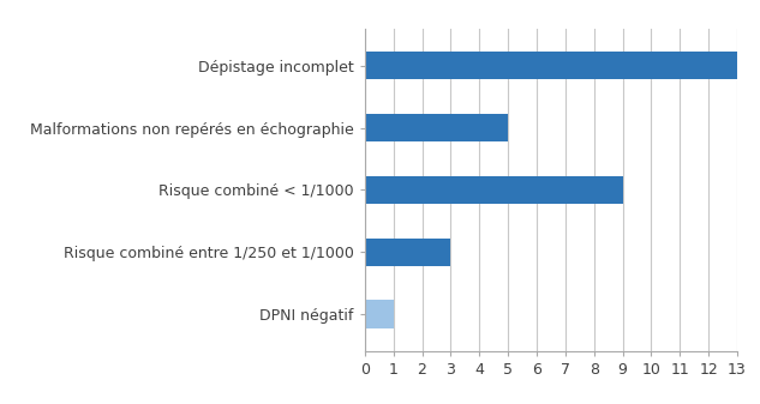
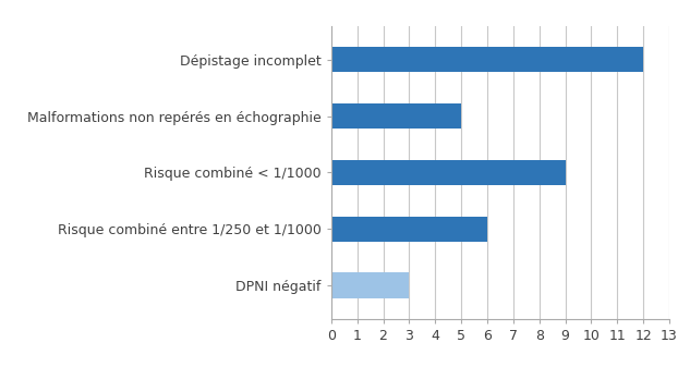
Dépistage incomplet: 13 -> 12
Risque combiné entre 1/250 et 1/1000: 3 -> 6
DPNI négatif: 1 -> 3
